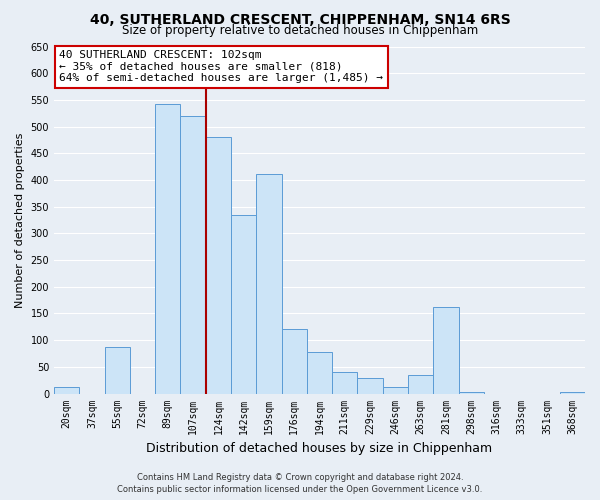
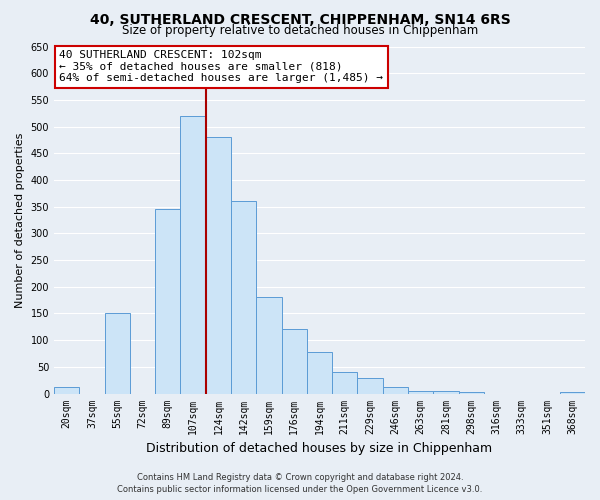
55sqm: 88 -> 150
89sqm: 542 -> 345
142sqm: 334 -> 360
159sqm: 412 -> 180
263sqm: 34 -> 5
281sqm: 162 -> 5
